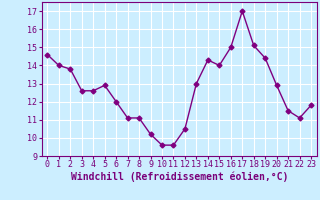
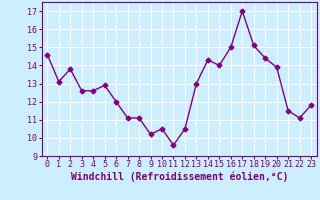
1: 14.0 -> 13.1
10: 9.6 -> 10.5
20: 12.9 -> 13.9
